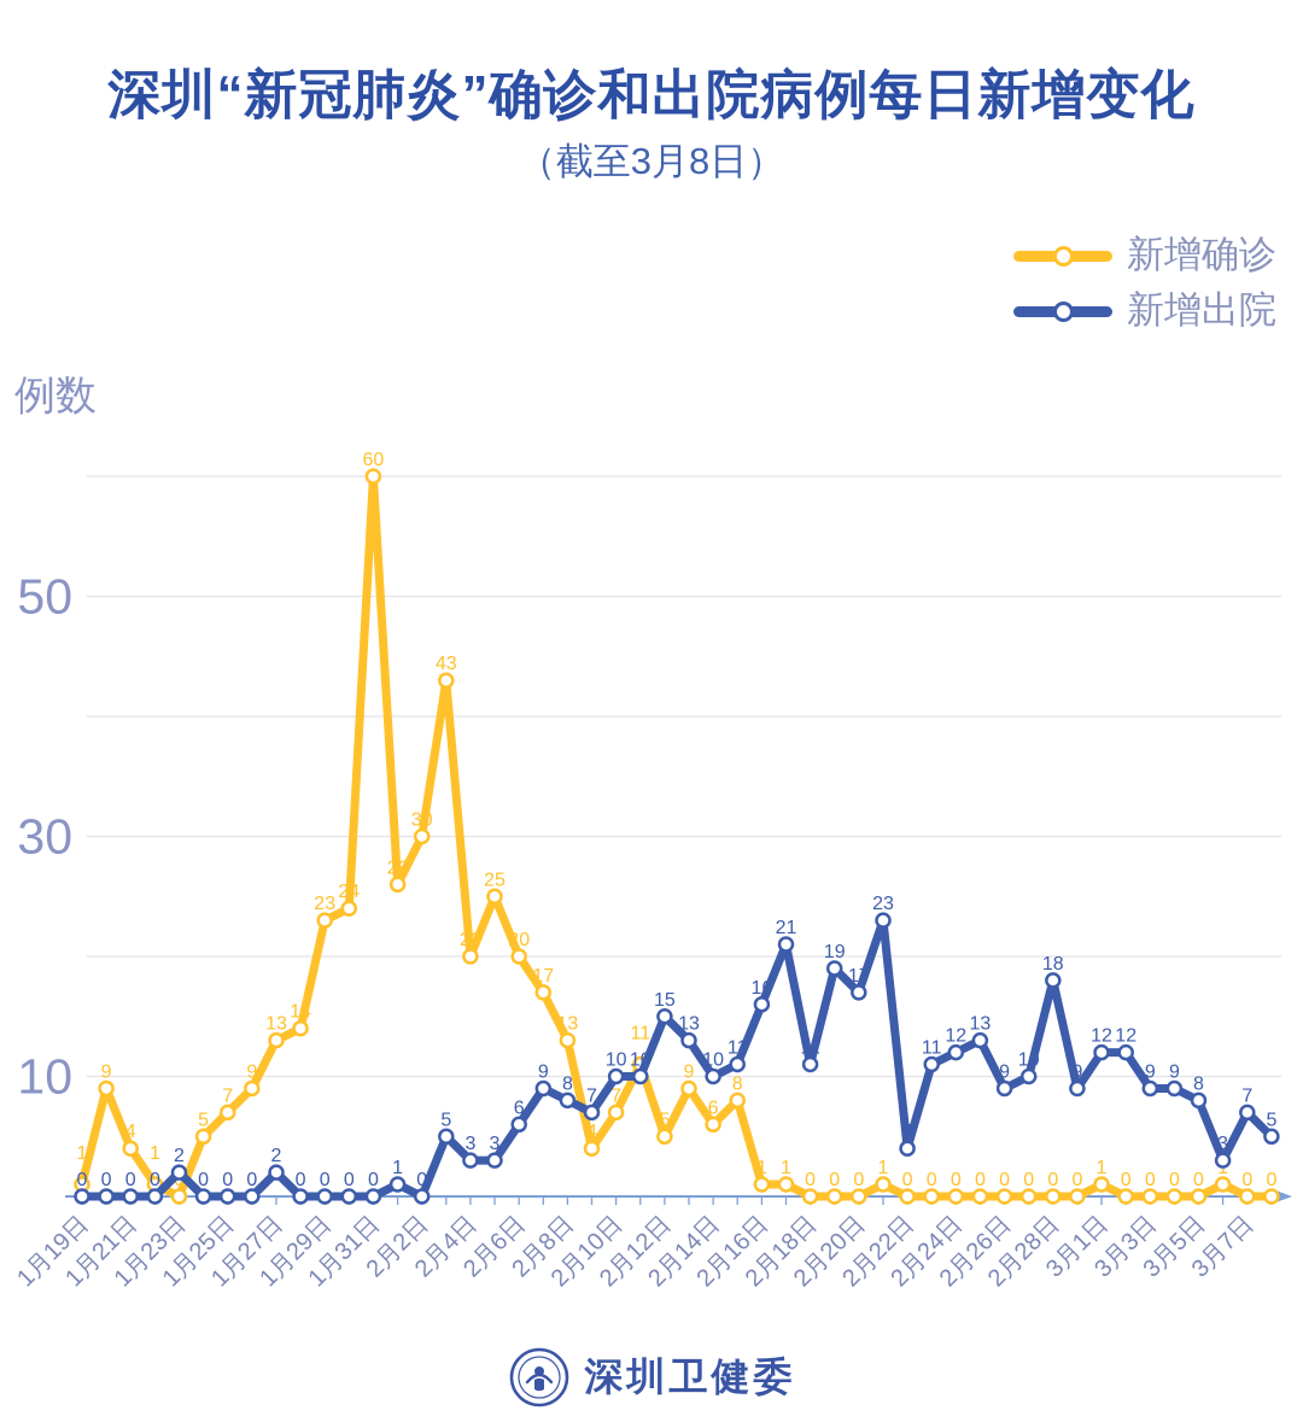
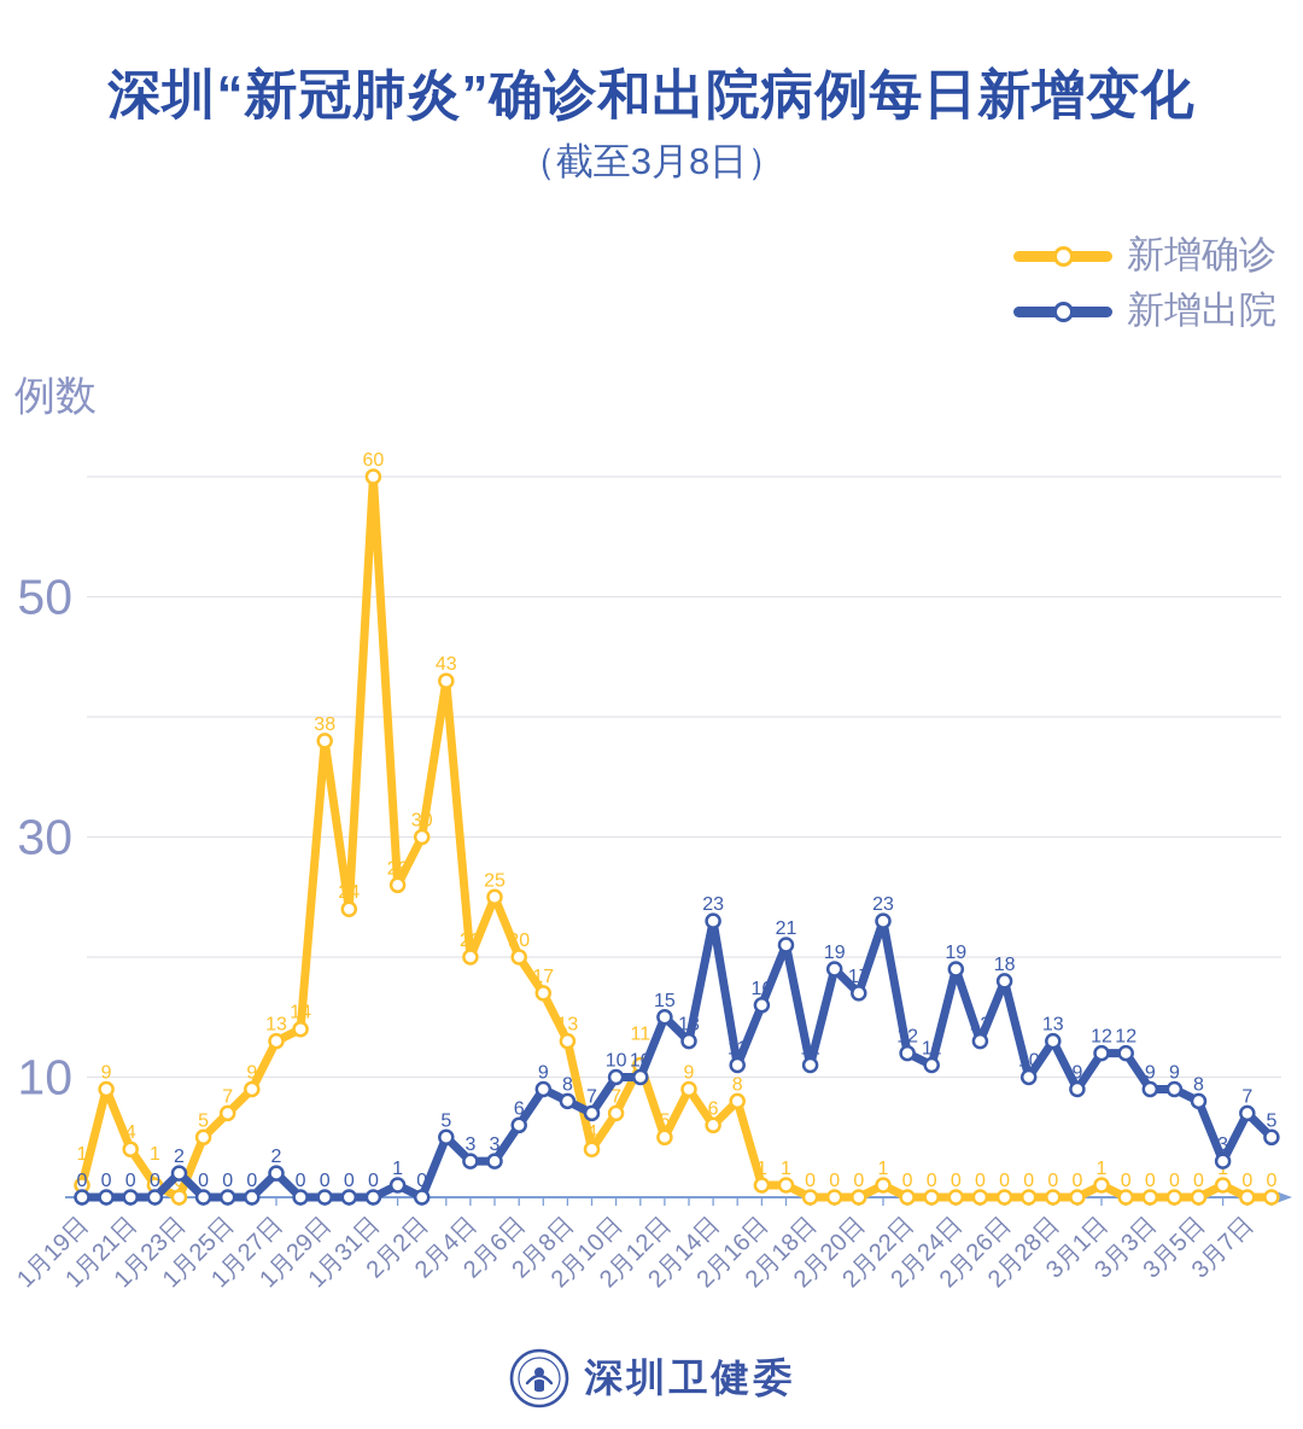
新增确诊/1月29日: 23 -> 38
新增出院/2月14日: 10 -> 23
新增出院/2月22日: 4 -> 12
新增出院/2月24日: 12 -> 19
新增出院/2月26日: 9 -> 18
新增出院/2月28日: 18 -> 13
